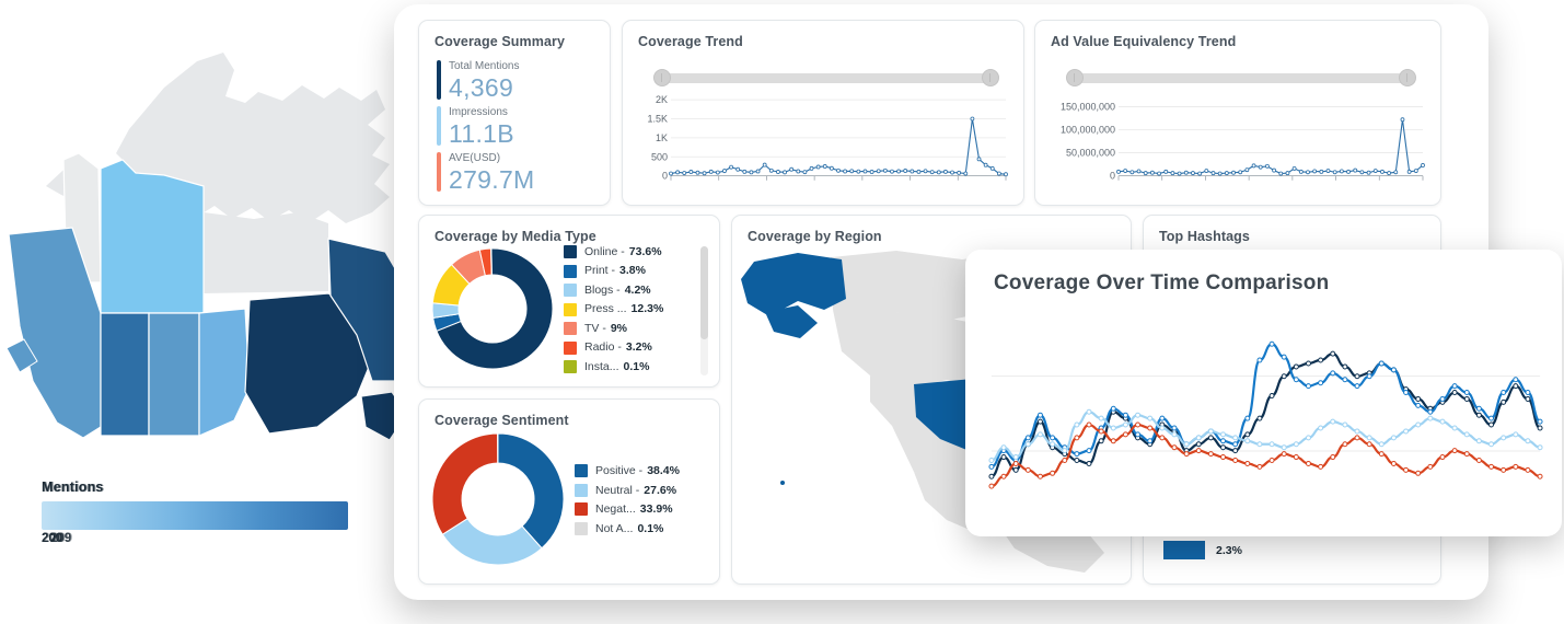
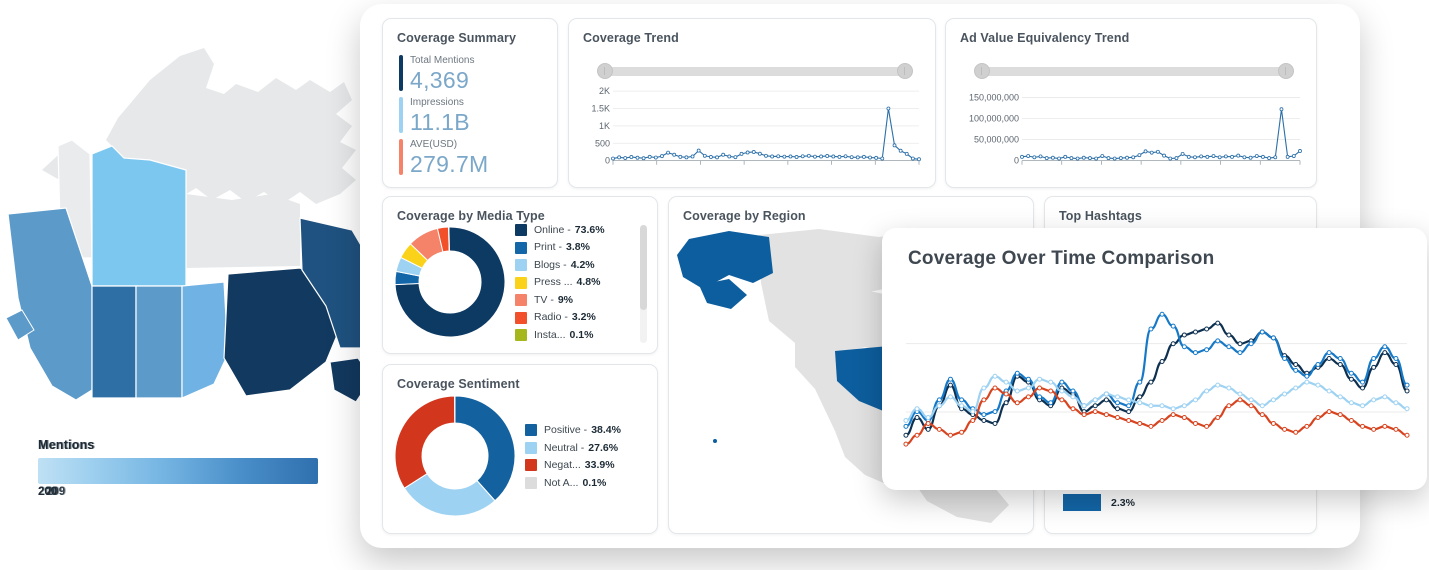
Coverage by Media Type/Press ...: 12.3% -> 4.8%
